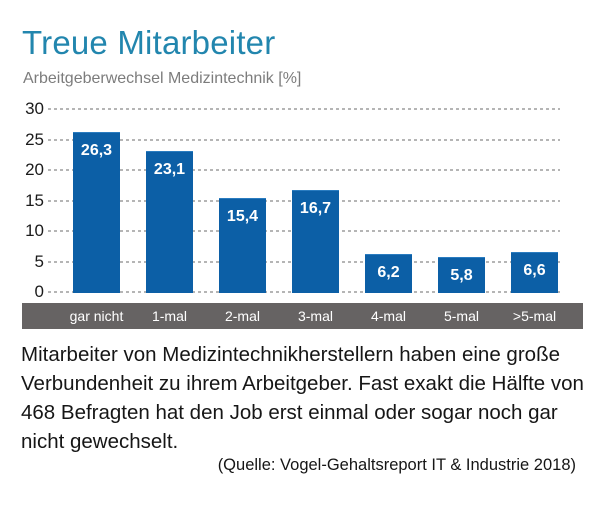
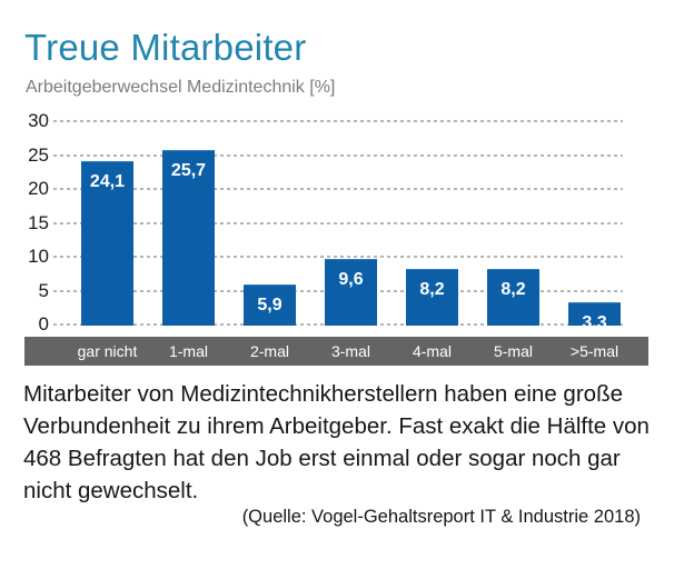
gar nicht: 26,3 -> 24,1
1-mal: 23,1 -> 25,7
2-mal: 15,4 -> 5,9
3-mal: 16,7 -> 9,6
4-mal: 6,2 -> 8,2
5-mal: 5,8 -> 8,2
>5-mal: 6,6 -> 3,3
